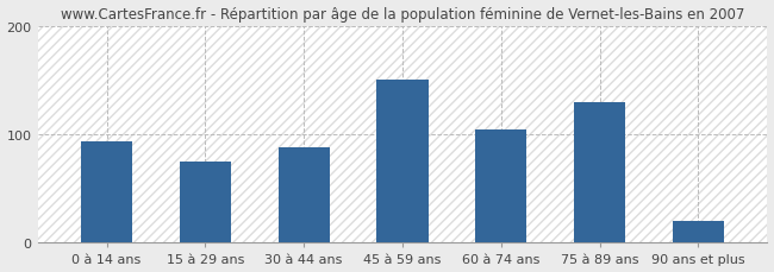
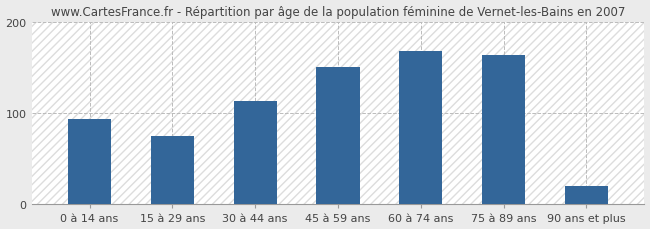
30 à 44 ans: 88 -> 113
60 à 74 ans: 104 -> 168
75 à 89 ans: 130 -> 163
